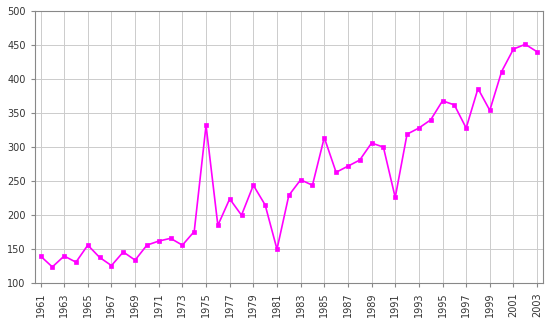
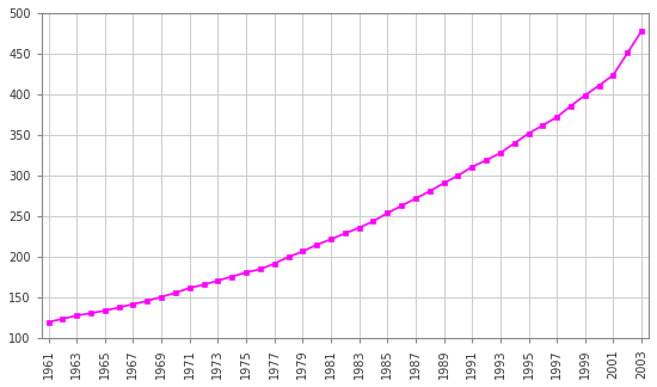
1961: 140 -> 120
1963: 140 -> 128
1965: 156 -> 134
1967: 126 -> 142
1969: 134 -> 151
1973: 156 -> 171
1975: 332 -> 181
1977: 224 -> 192
1979: 244 -> 207
1981: 150 -> 222
1983: 252 -> 236
1985: 314 -> 254
1989: 306 -> 291
1991: 226 -> 311
1995: 368 -> 352
1997: 328 -> 372
1999: 354 -> 399
2001: 444 -> 424
2003: 440 -> 478
